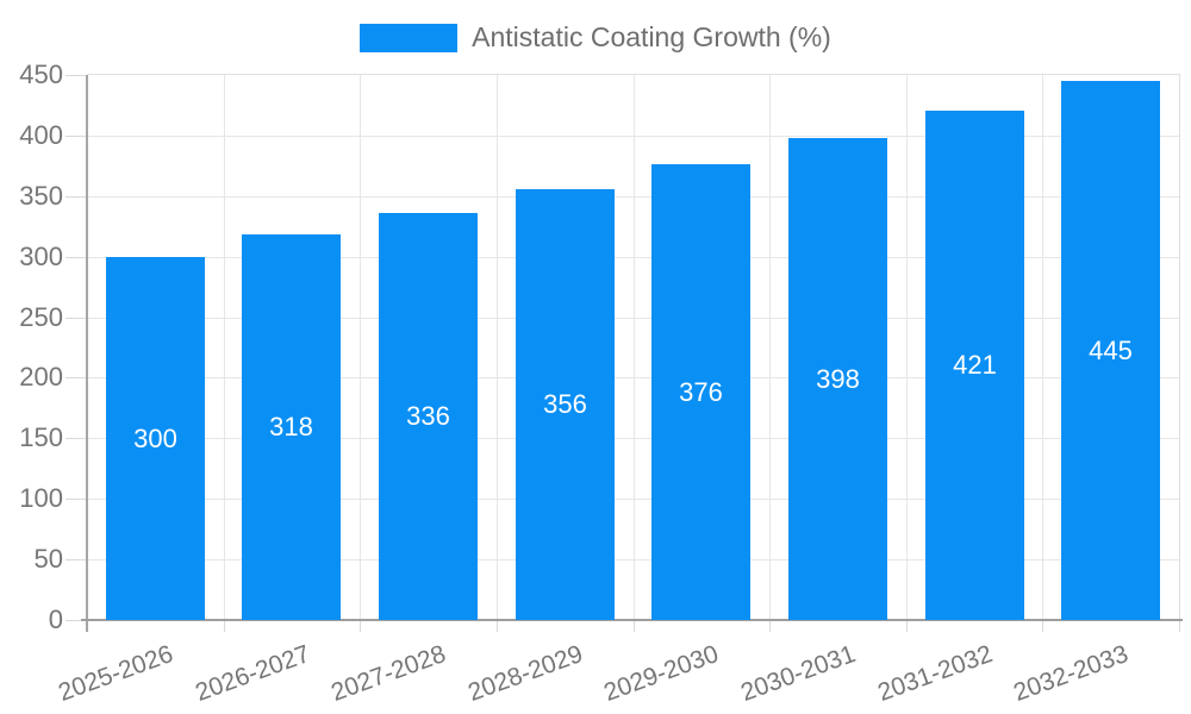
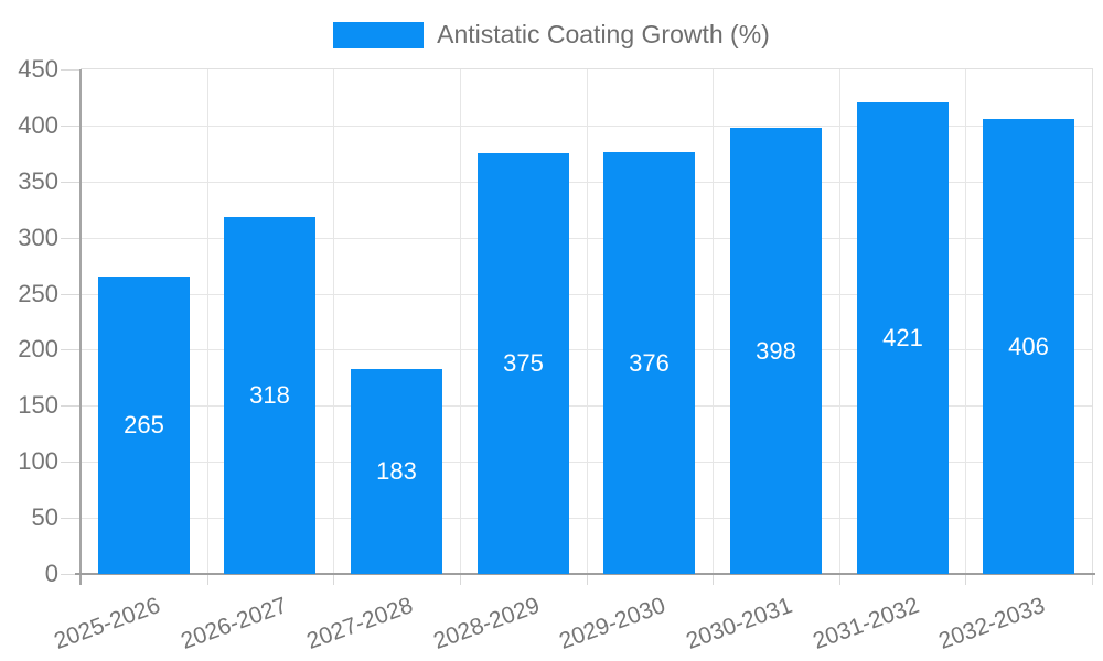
2025-2026: 300 -> 265
2027-2028: 336 -> 183
2028-2029: 356 -> 375
2032-2033: 445 -> 406
